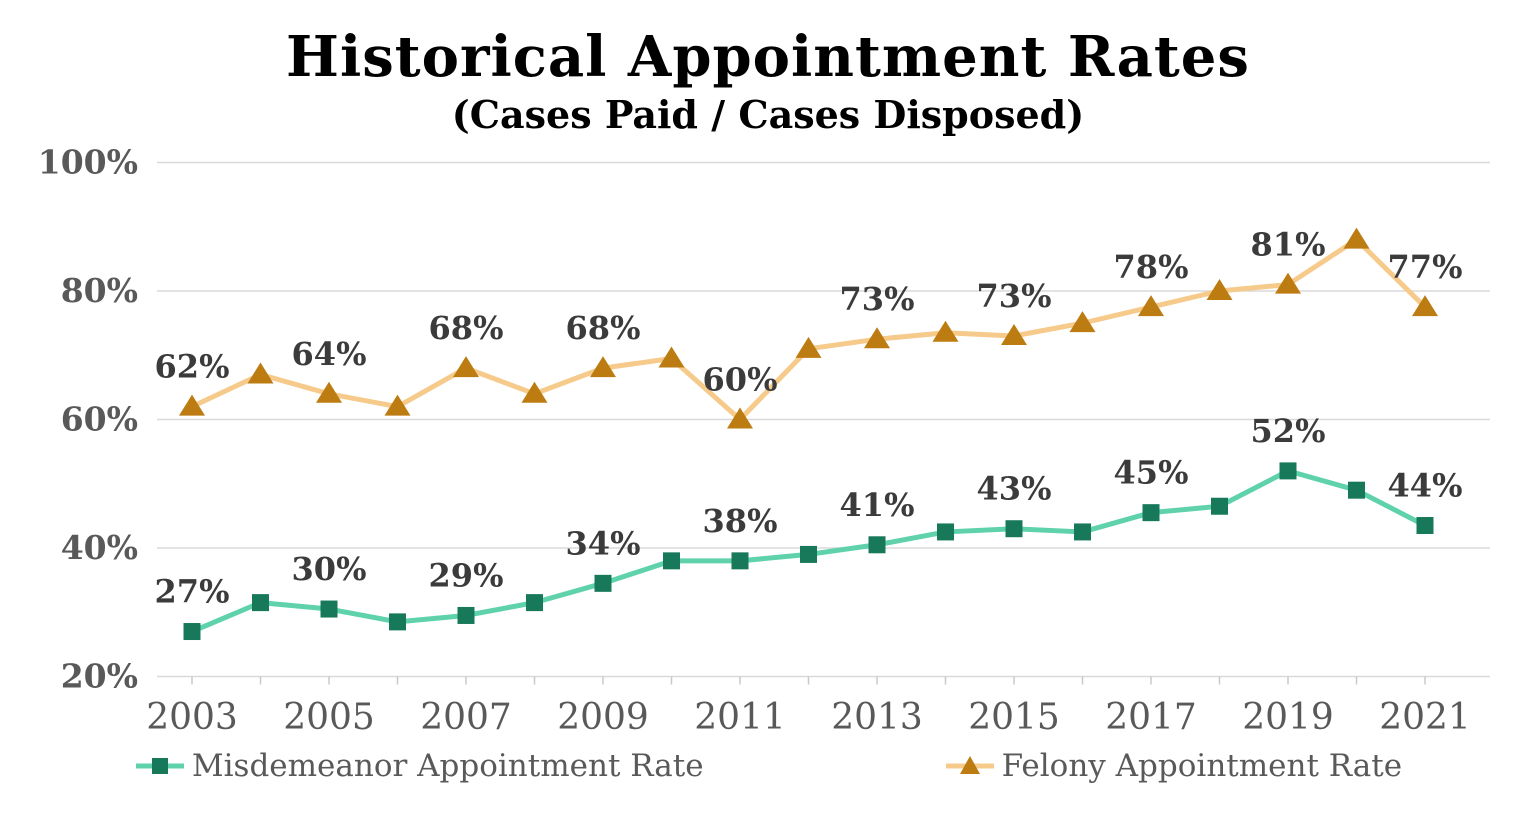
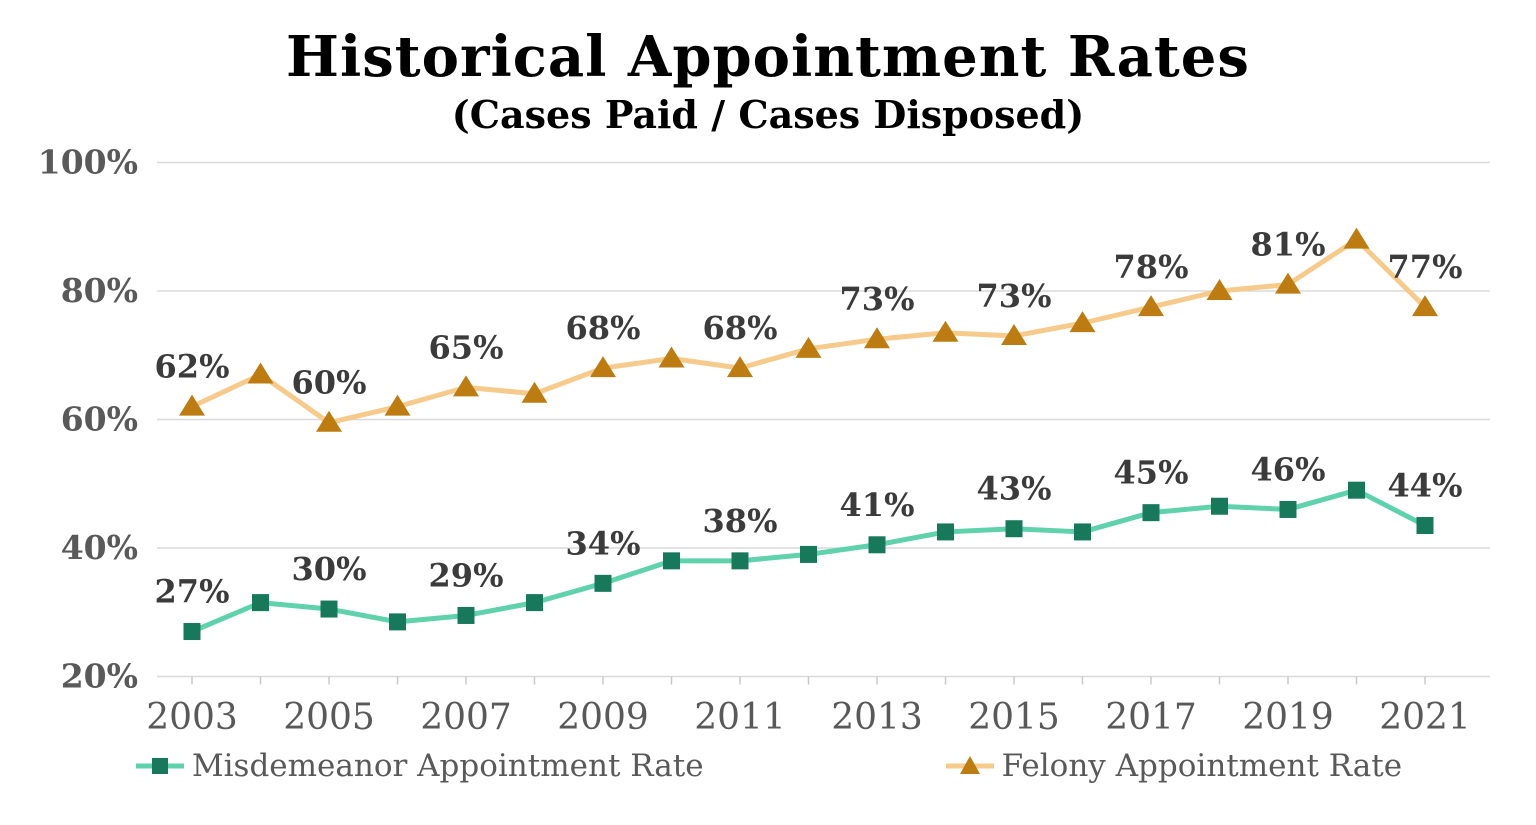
Felony Appointment Rate/2005: 64% -> 60%
Felony Appointment Rate/2007: 68% -> 65%
Felony Appointment Rate/2011: 60% -> 68%
Misdemeanor Appointment Rate/2019: 52% -> 46%
